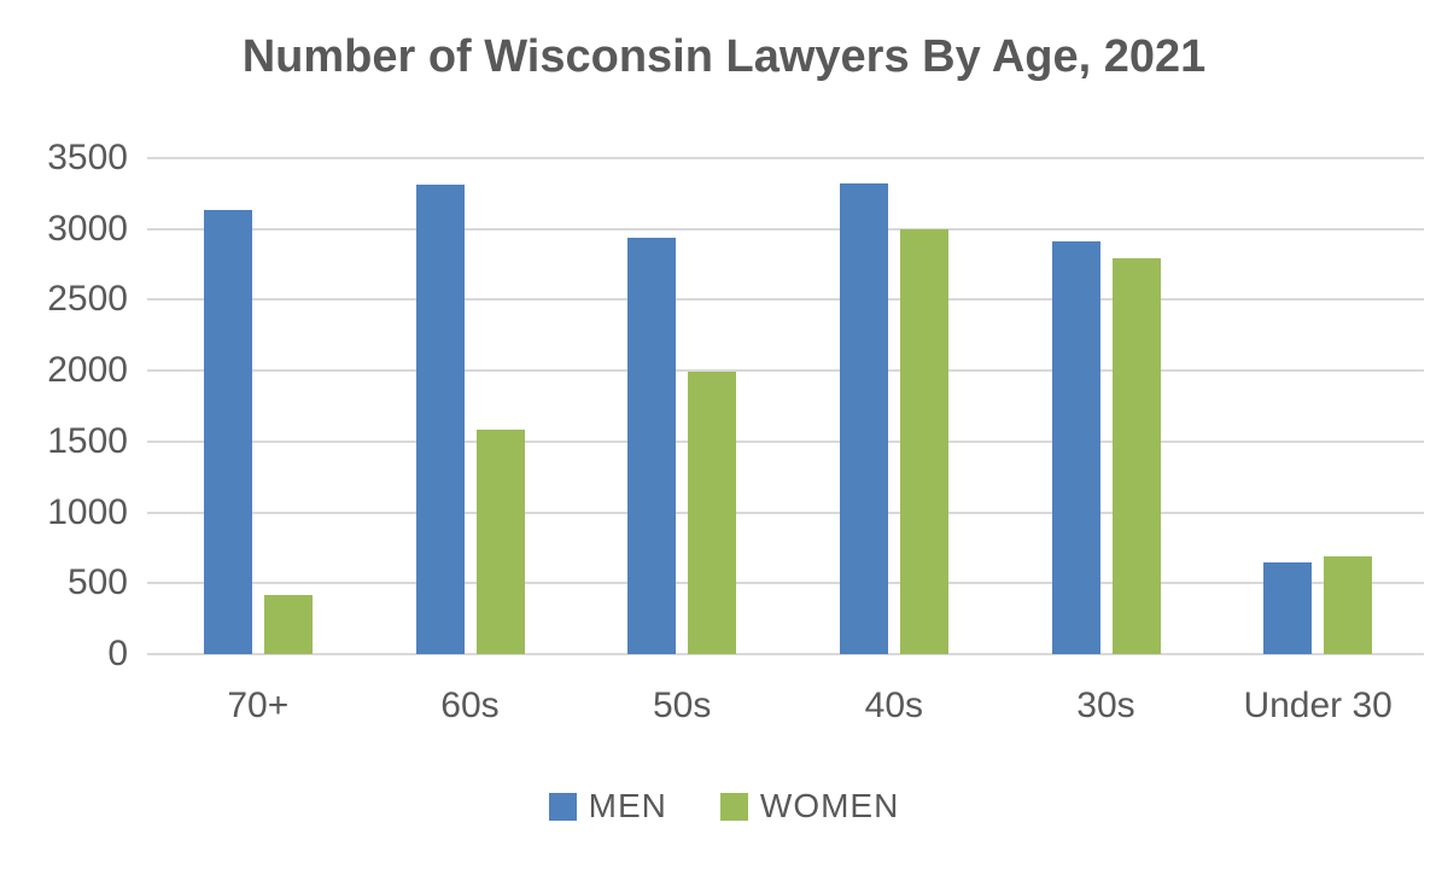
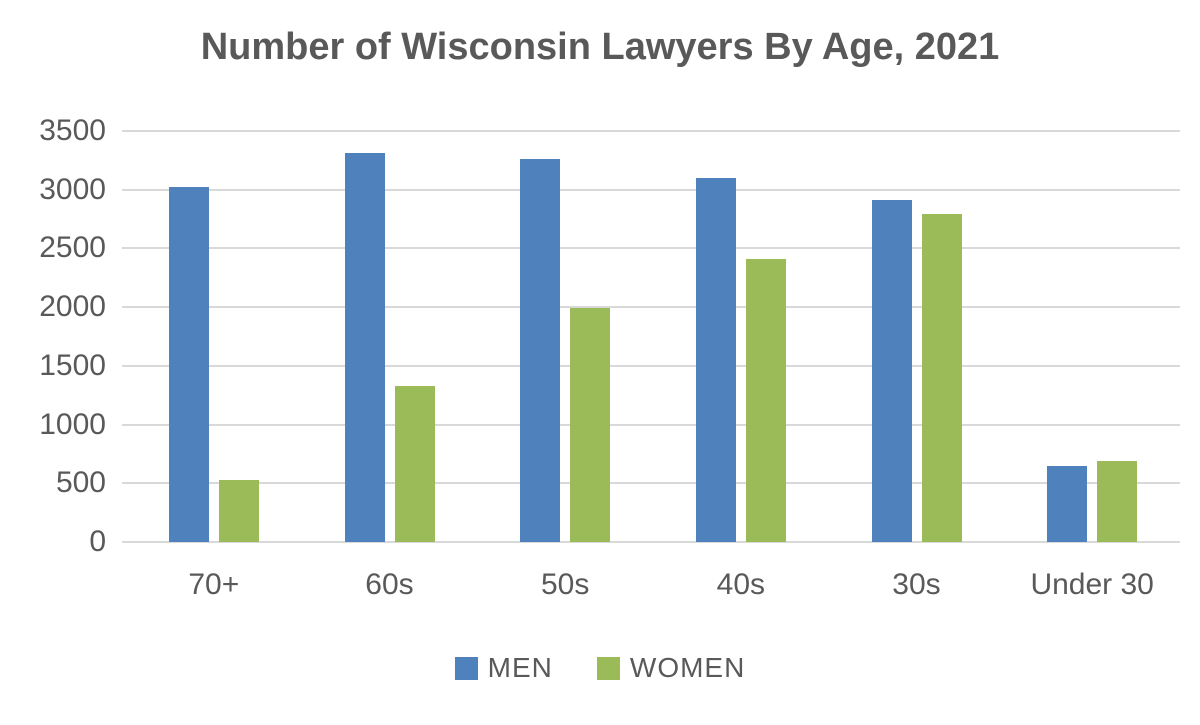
MEN/70+: 3130 -> 3020
WOMEN/70+: 420 -> 530
WOMEN/60s: 1580 -> 1330
MEN/50s: 2940 -> 3260
MEN/40s: 3320 -> 3100
WOMEN/40s: 3000 -> 2410
